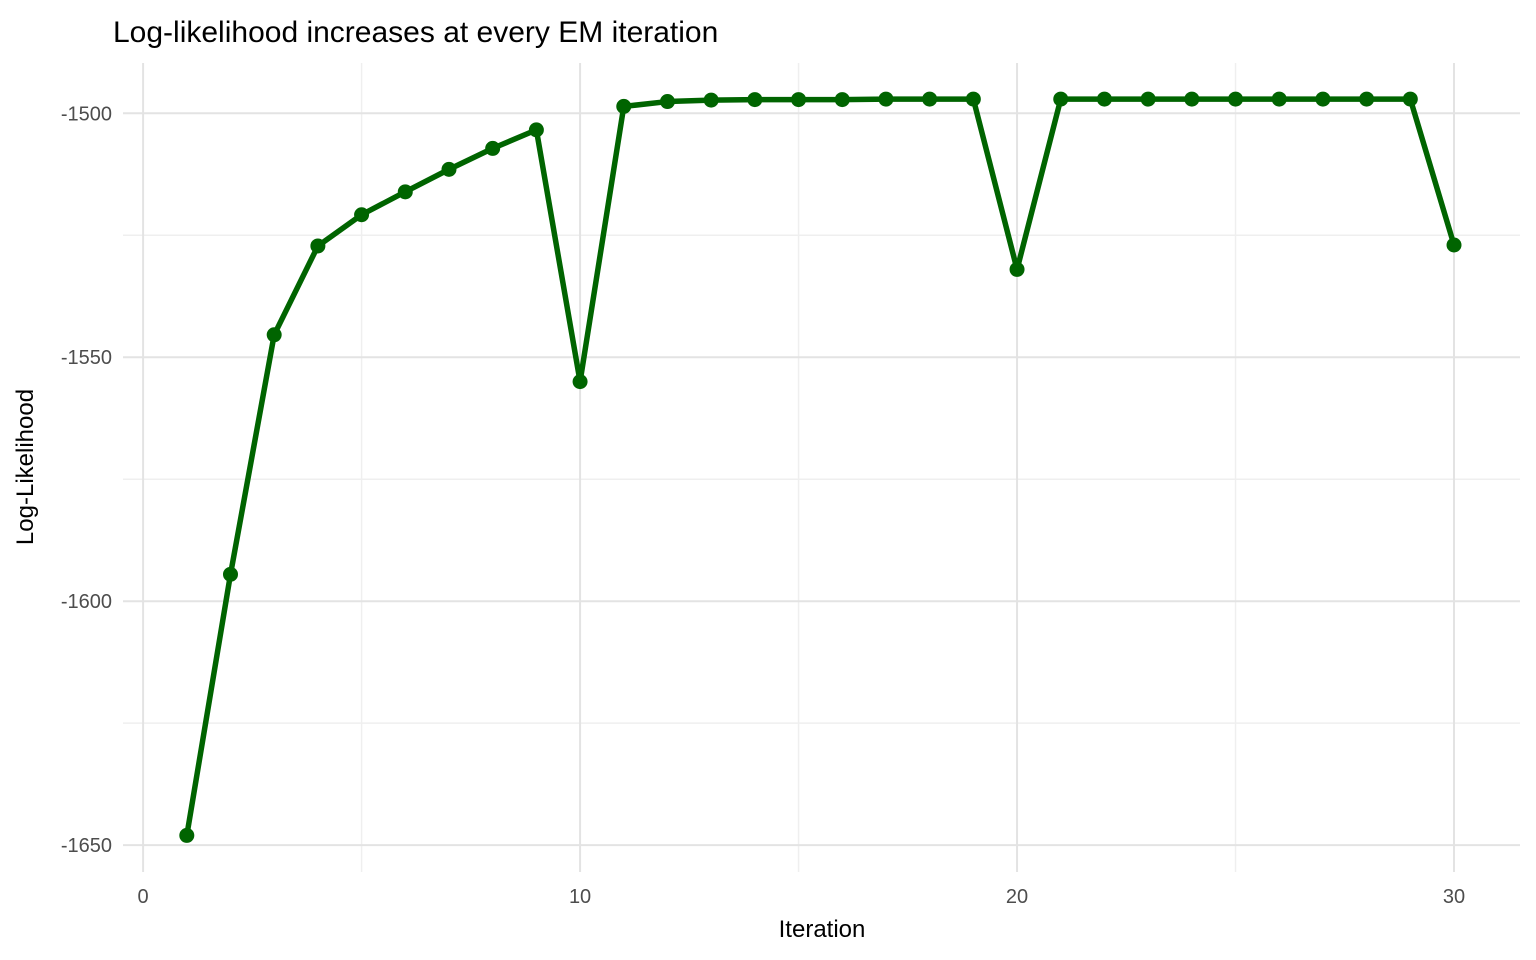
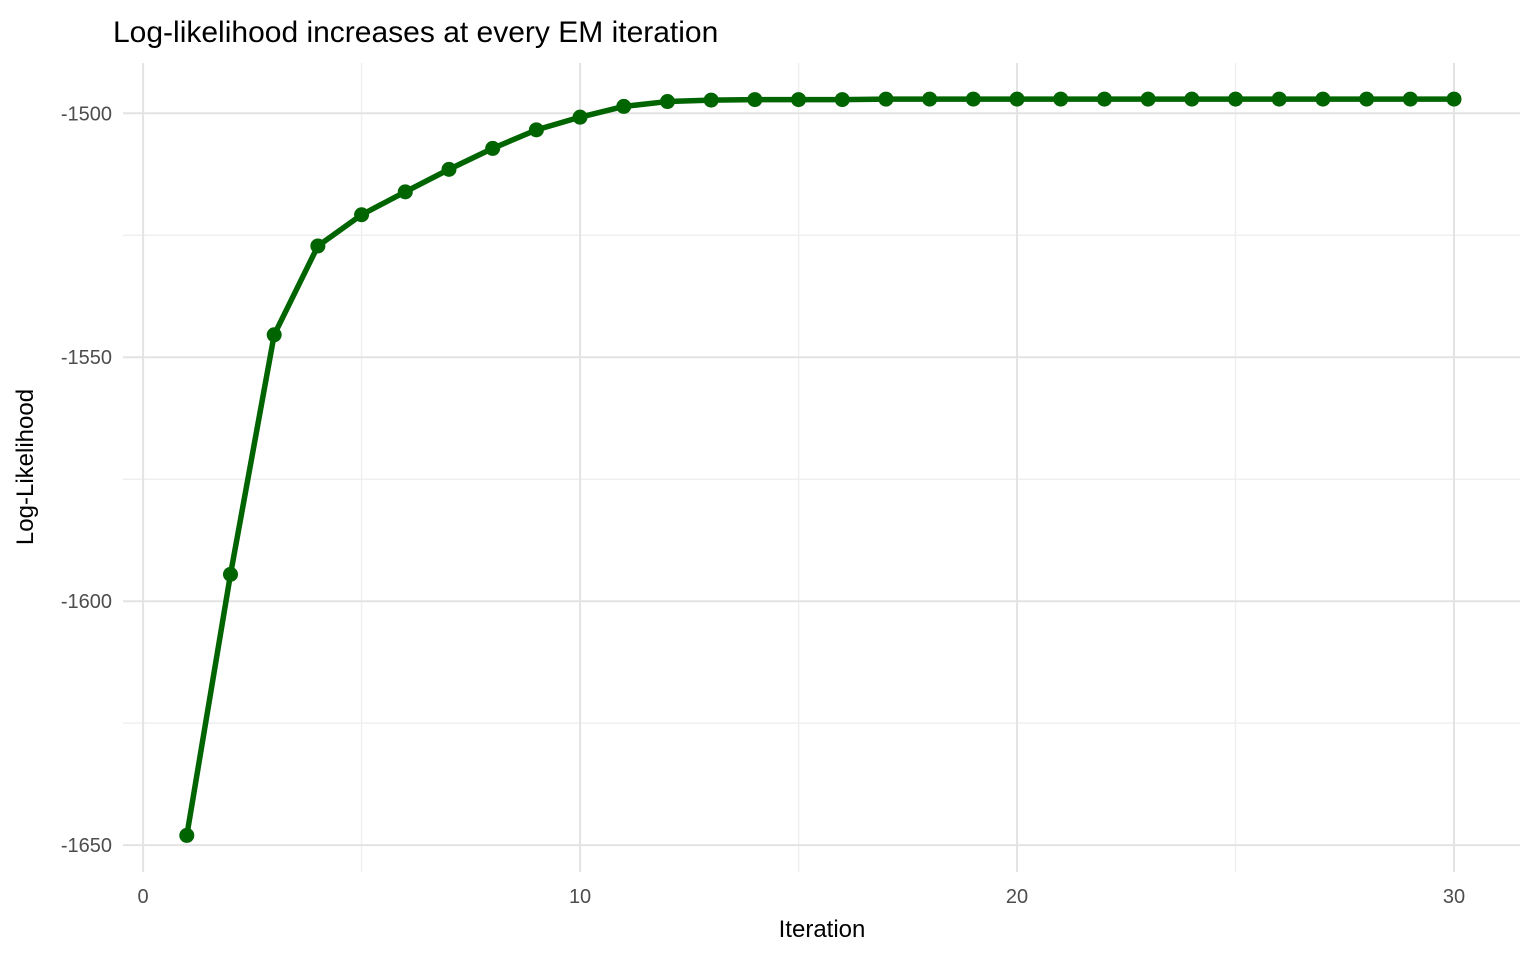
10: -1555 -> -1501
20: -1532 -> -1497
30: -1527 -> -1497
